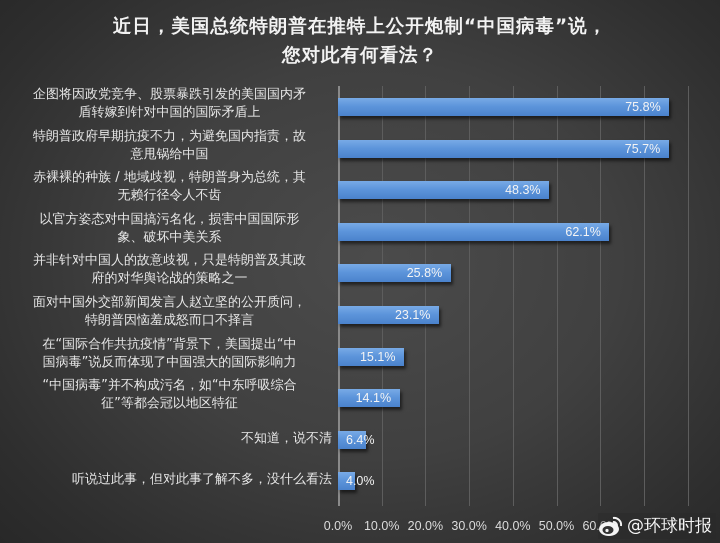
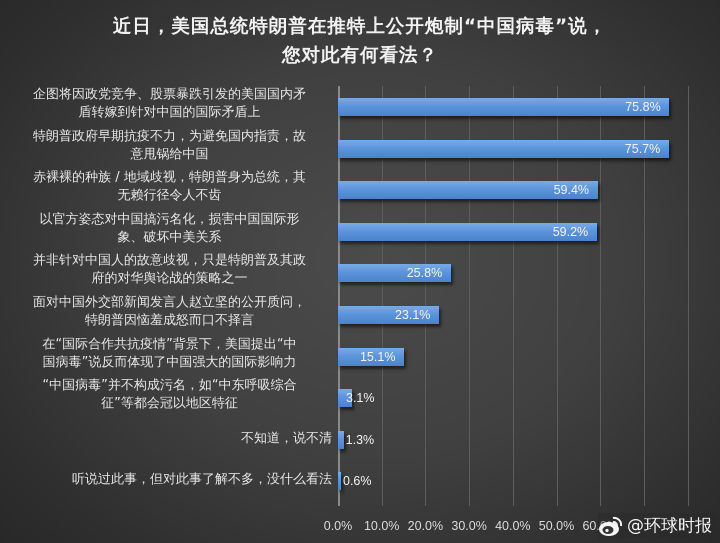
赤裸裸的种族 / 地域歧视，特朗普身为总统，其无赖行径令人不齿: 48.3% -> 59.4%
以官方姿态对中国搞污名化，损害中国国际形象、破坏中美关系: 62.1% -> 59.2%
“中国病毒”并不构成污名，如“中东呼吸综合征”等都会冠以地区特征: 14.1% -> 3.1%
不知道，说不清: 6.4% -> 1.3%
听说过此事，但对此事了解不多，没什么看法: 4.0% -> 0.6%
